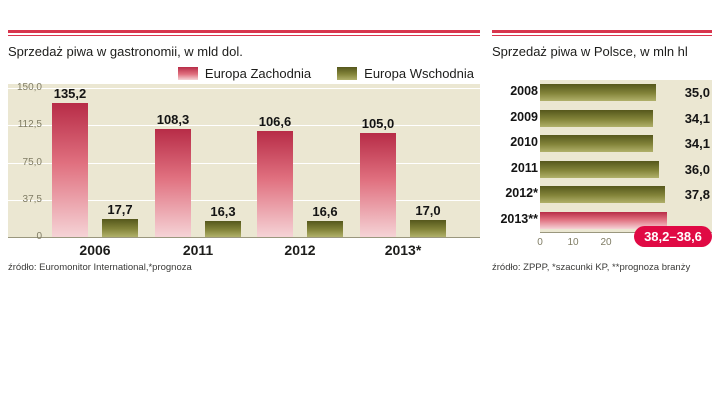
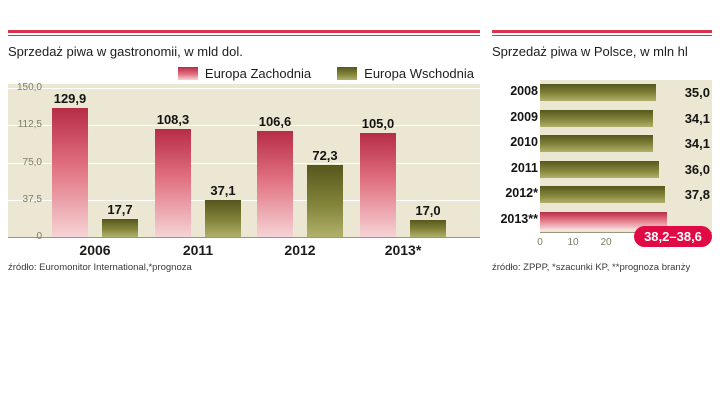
Sprzedaż piwa w gastronomii, w mld dol./Europa Zachodnia/2006: 135,2 -> 129,9
Sprzedaż piwa w gastronomii, w mld dol./Europa Wschodnia/2011: 16,3 -> 37,1
Sprzedaż piwa w gastronomii, w mld dol./Europa Wschodnia/2012: 16,6 -> 72,3
